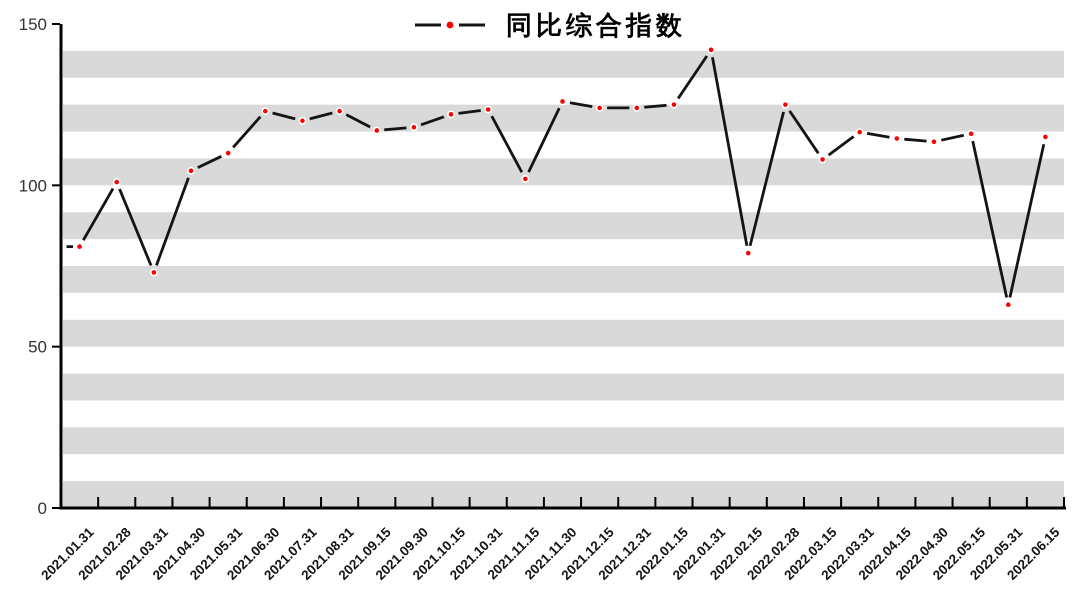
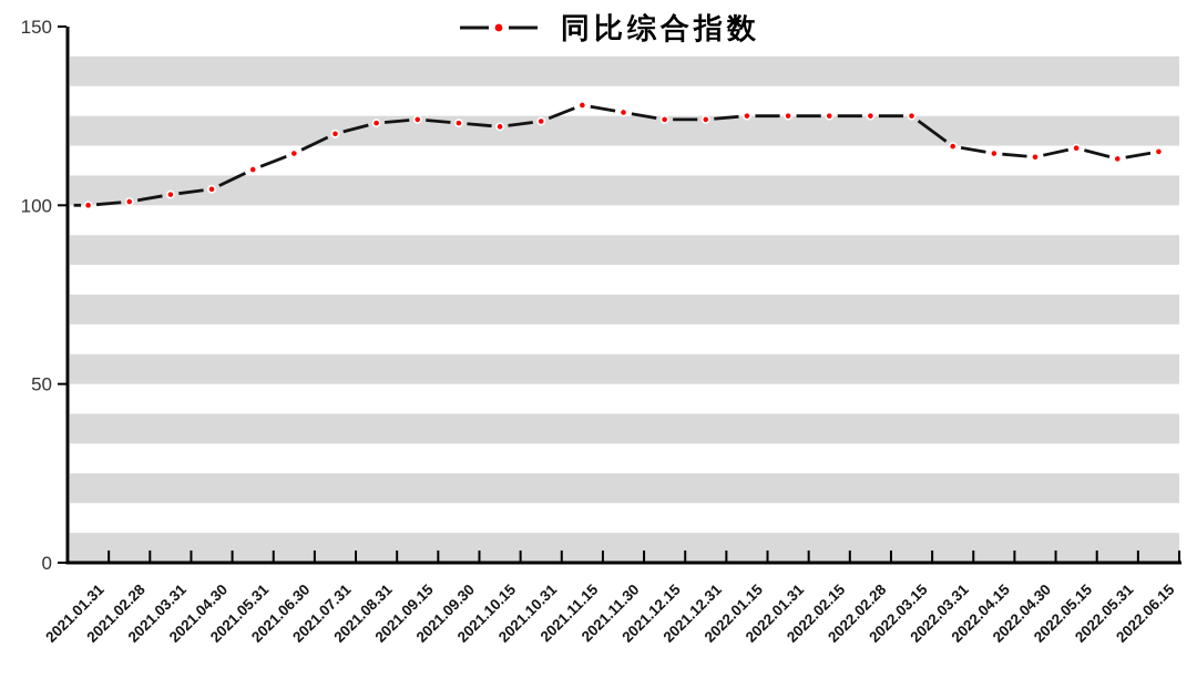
2021.01.31: 81 -> 100
2021.03.31: 73 -> 103
2021.06.30: 123 -> 114
2021.09.15: 117 -> 124
2021.09.30: 118 -> 123
2021.11.15: 102 -> 128
2022.01.31: 142 -> 125
2022.02.15: 79 -> 125
2022.03.15: 108 -> 125
2022.05.31: 63 -> 113
